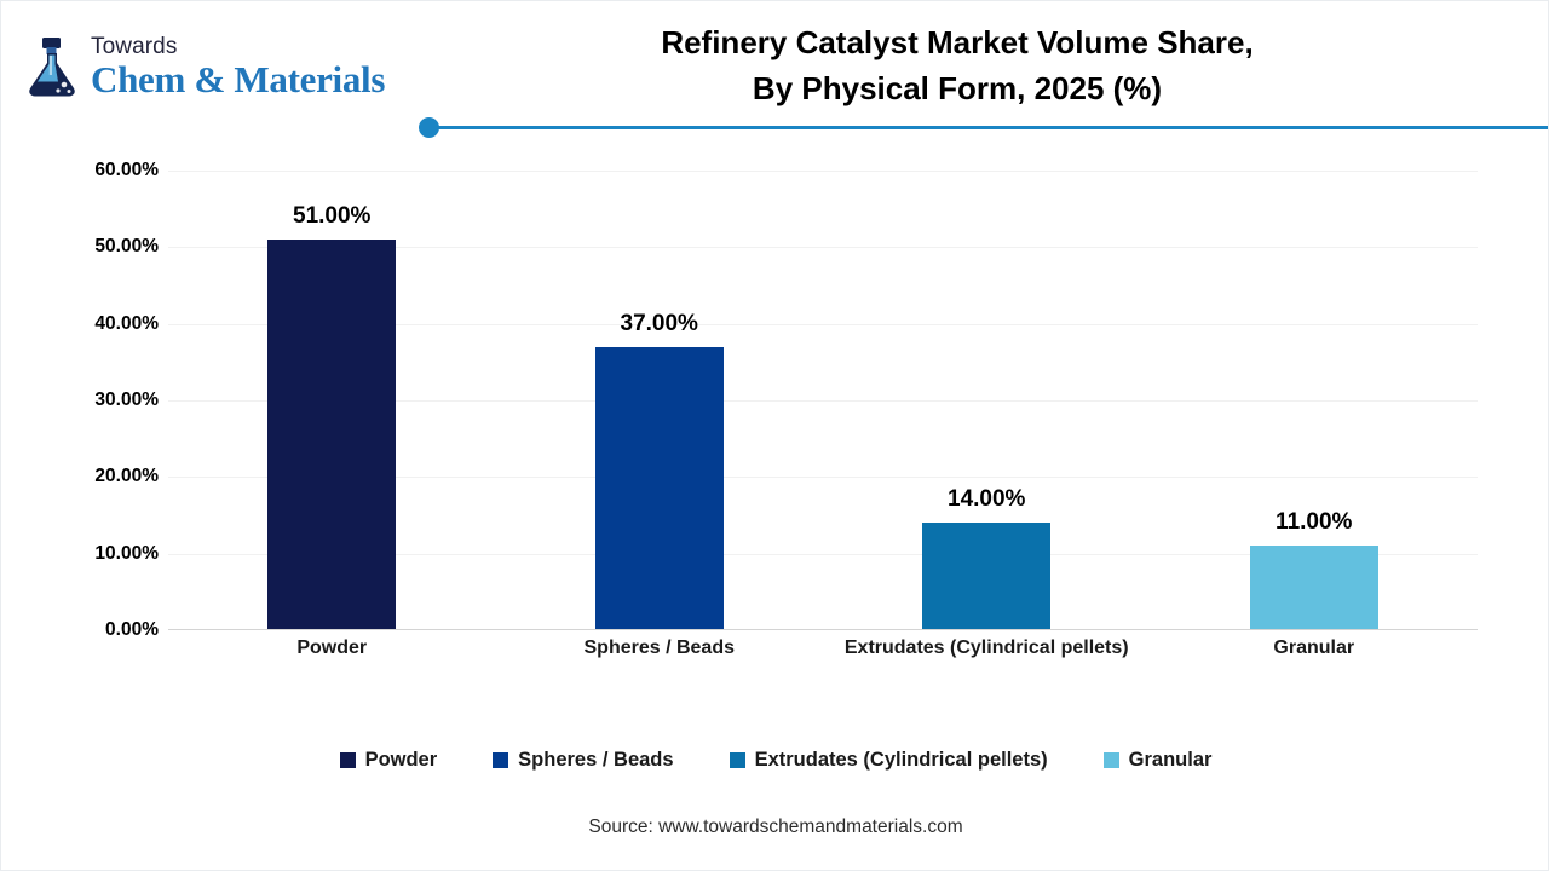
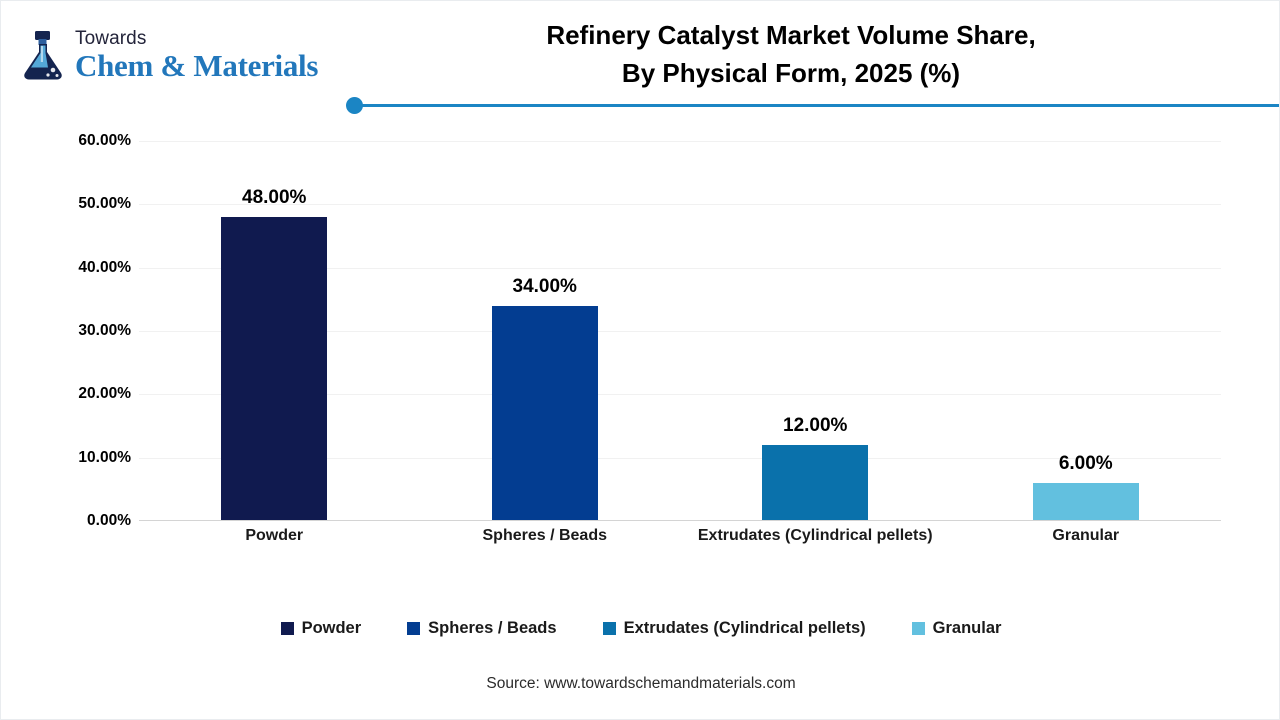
Powder: 51.00% -> 48.00%
Spheres / Beads: 37.00% -> 34.00%
Extrudates (Cylindrical pellets): 14.00% -> 12.00%
Granular: 11.00% -> 6.00%
